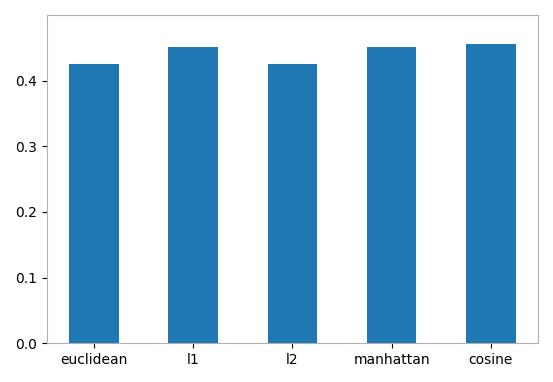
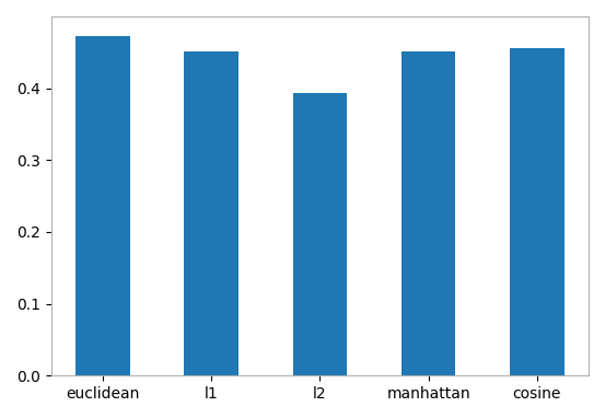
euclidean: 0.425 -> 0.472
l2: 0.425 -> 0.394
